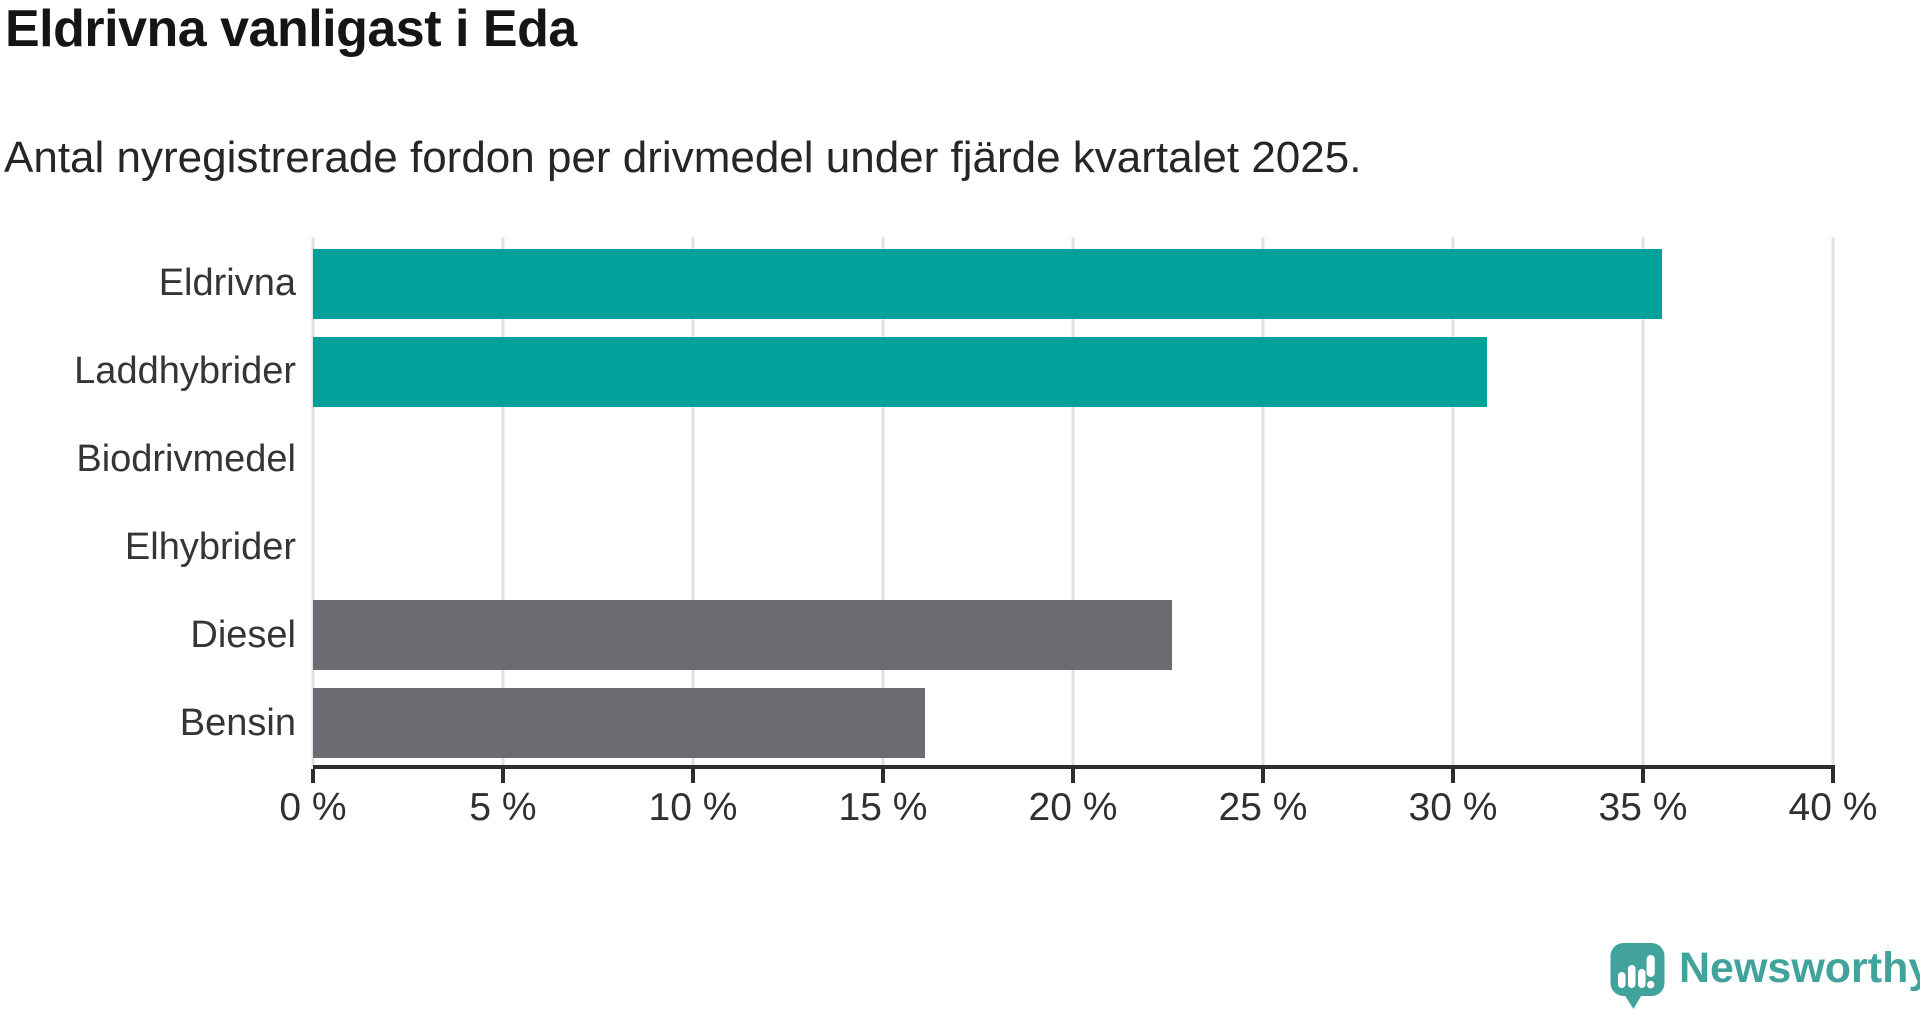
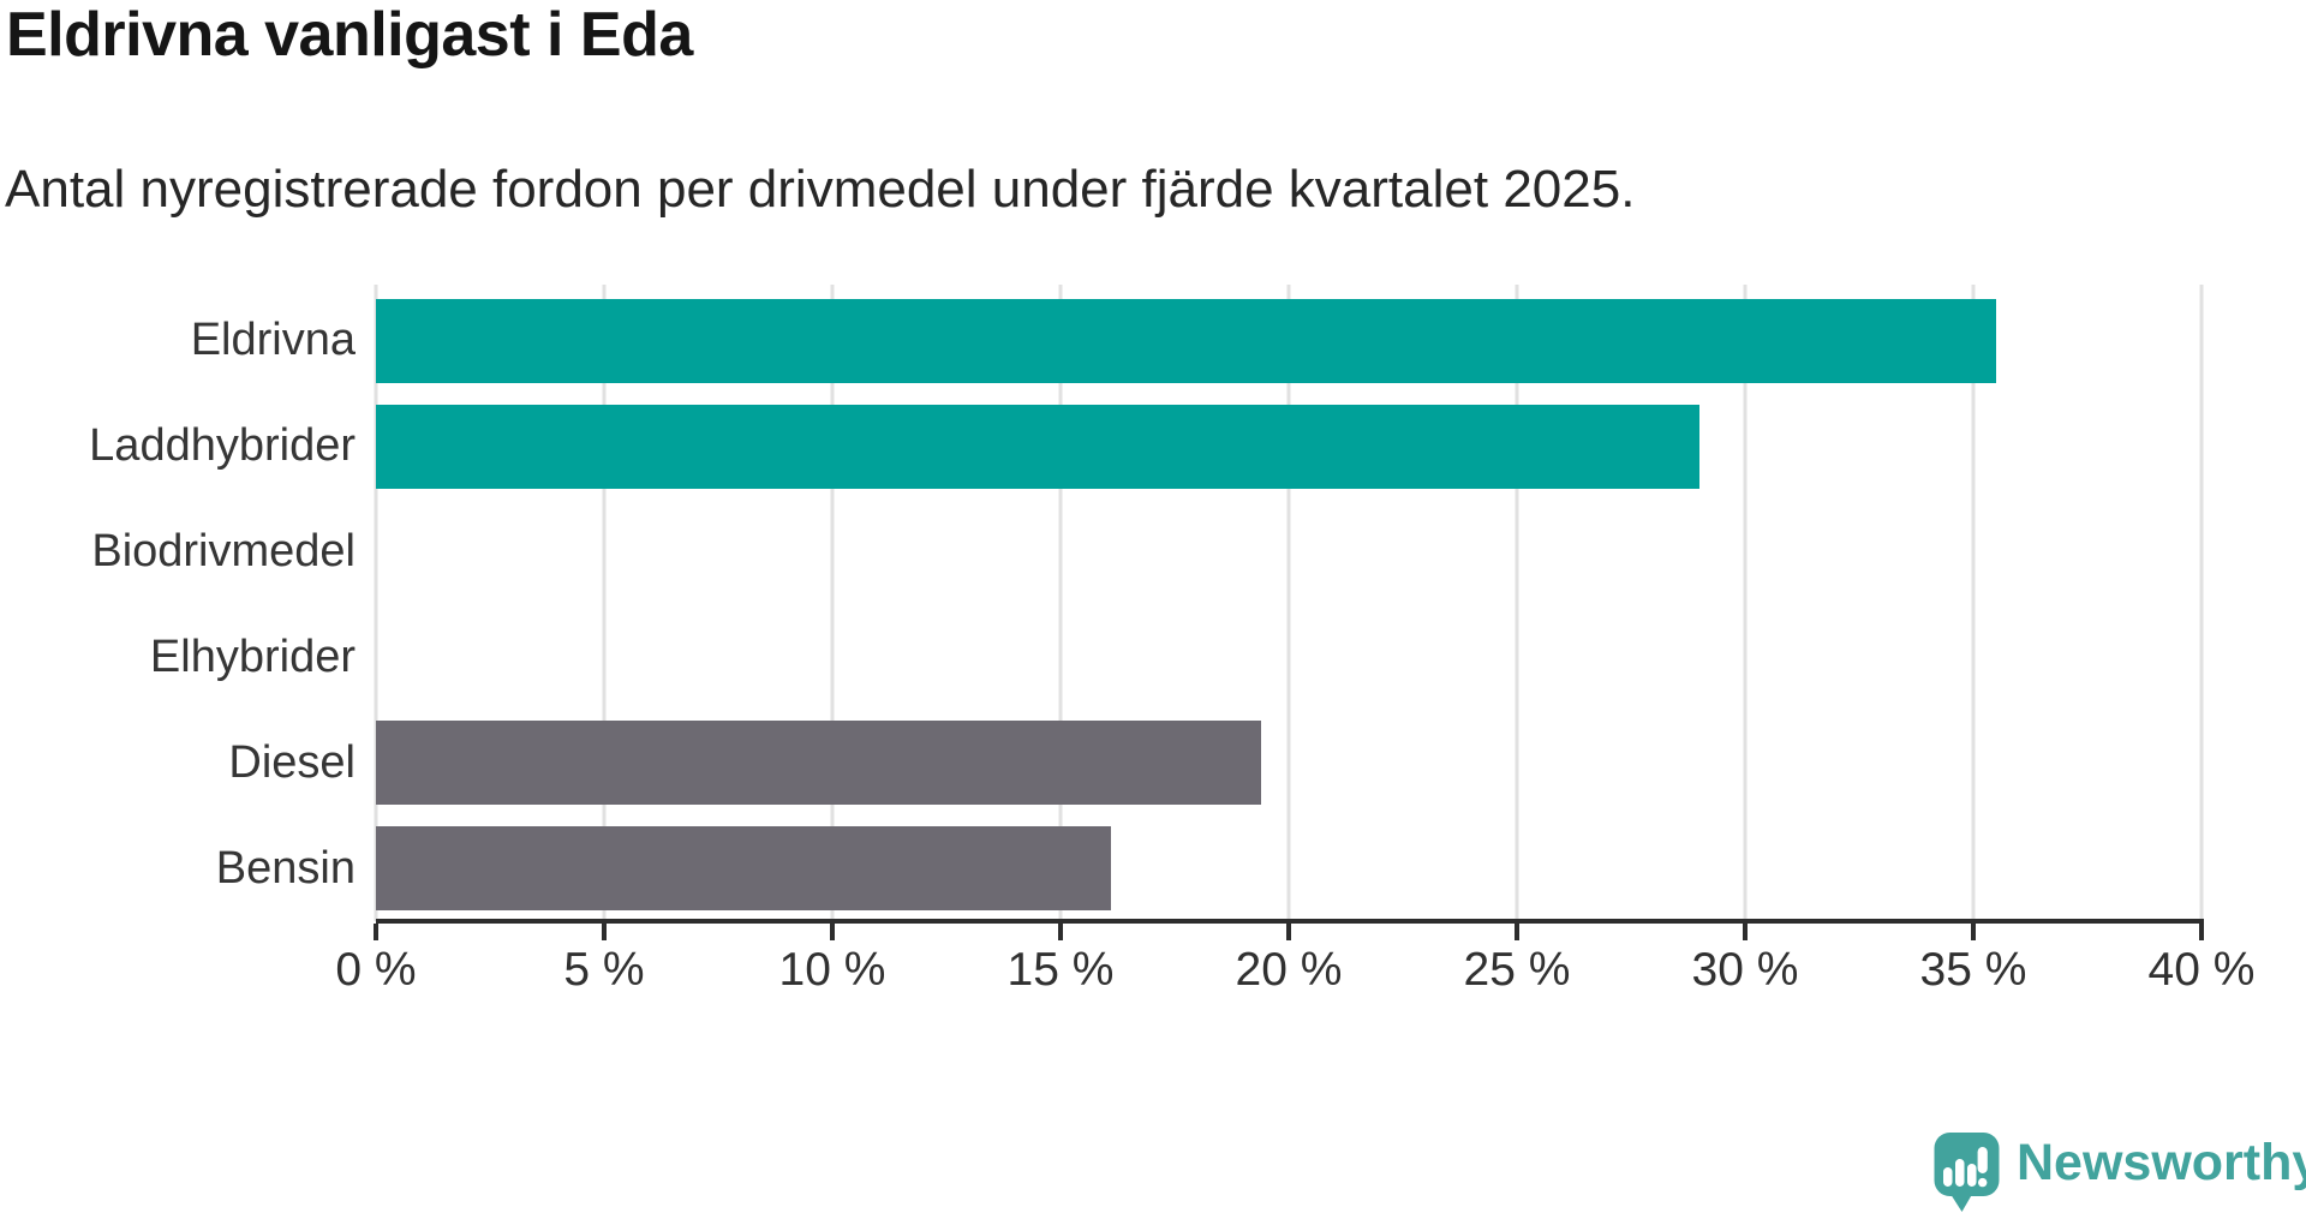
Laddhybrider: 30.9% -> 29.0%
Diesel: 22.6% -> 19.4%
